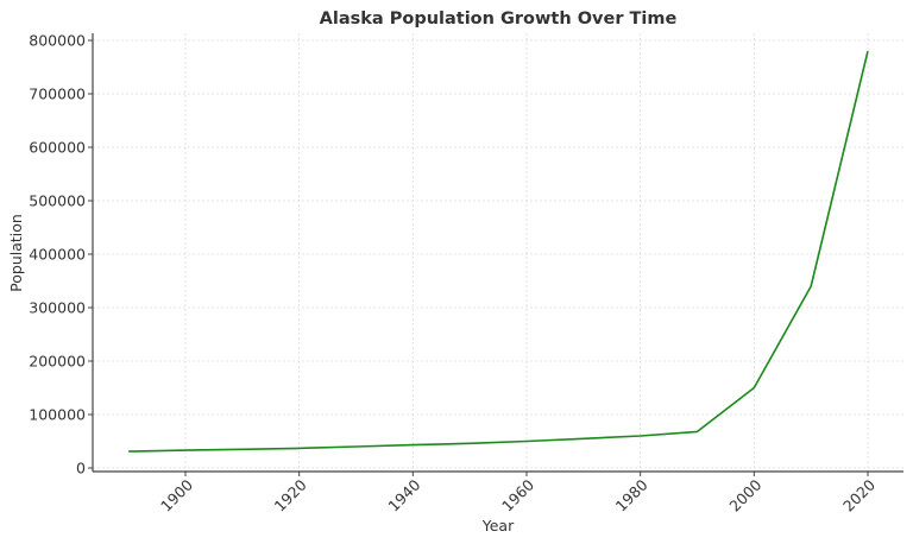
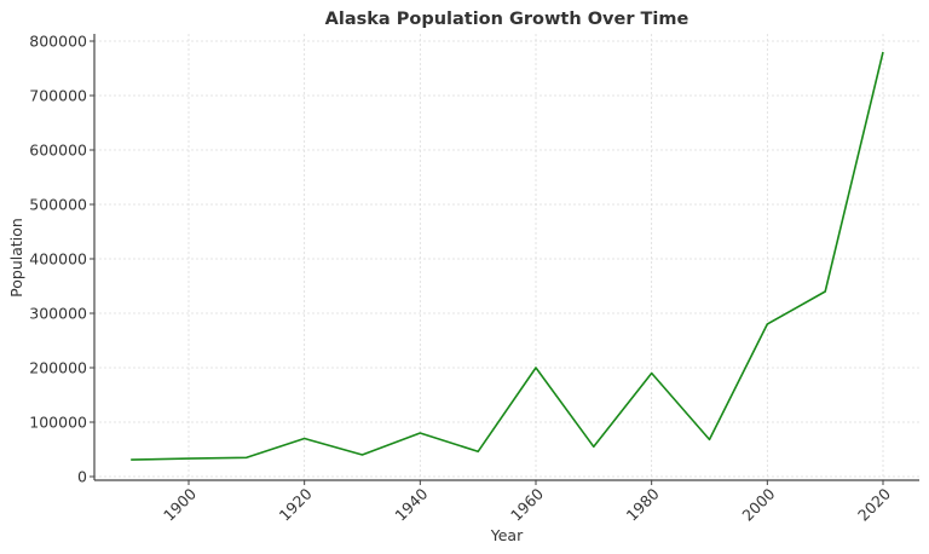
1920: 40000 -> 70000
1940: 40000 -> 80000
1960: 50000 -> 200000
1980: 60000 -> 190000
2000: 150000 -> 280000
